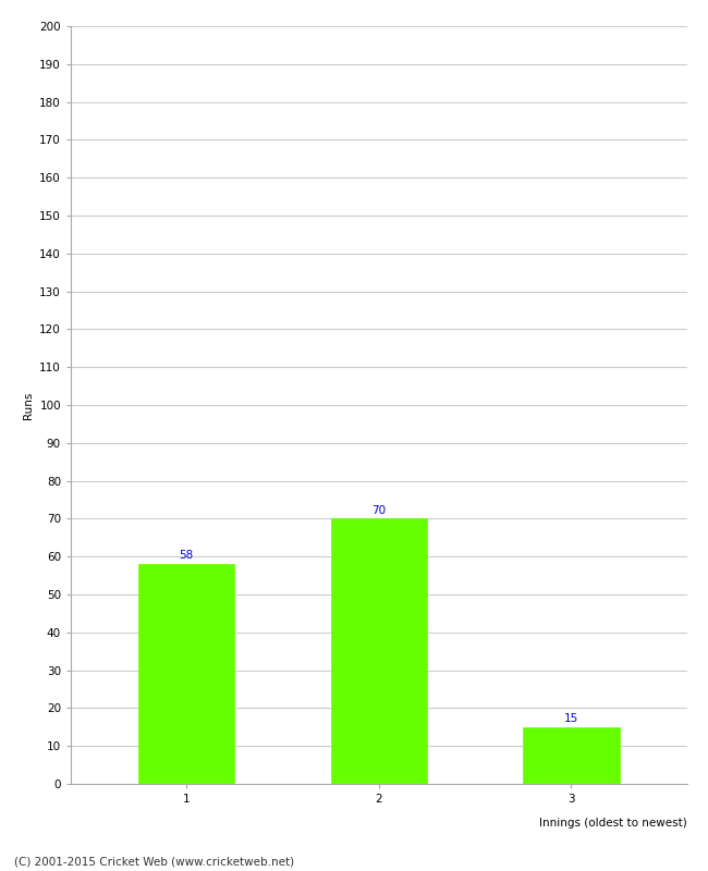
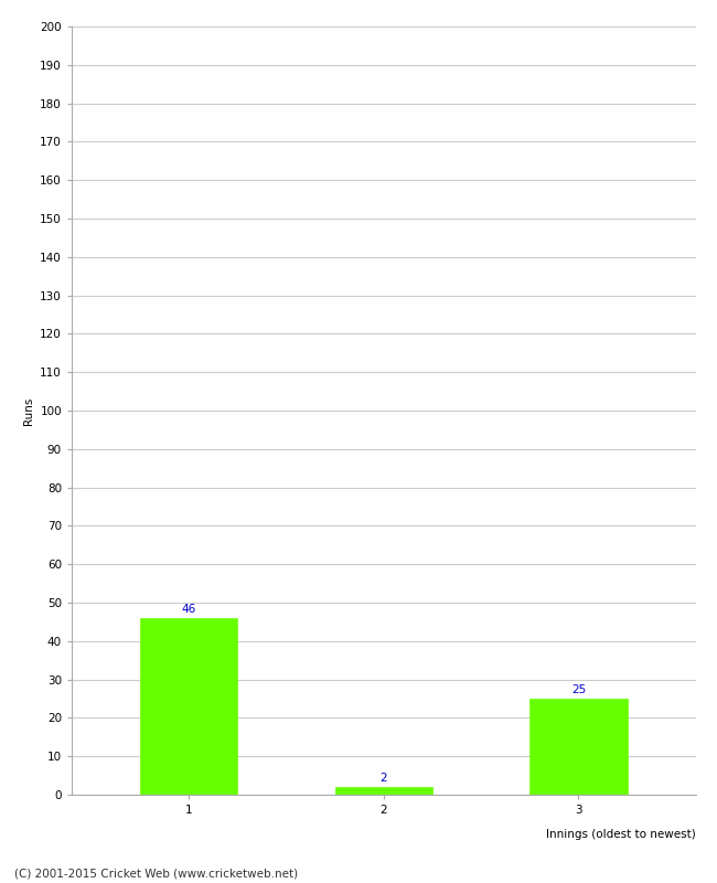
1: 58 -> 46
2: 70 -> 2
3: 15 -> 25
